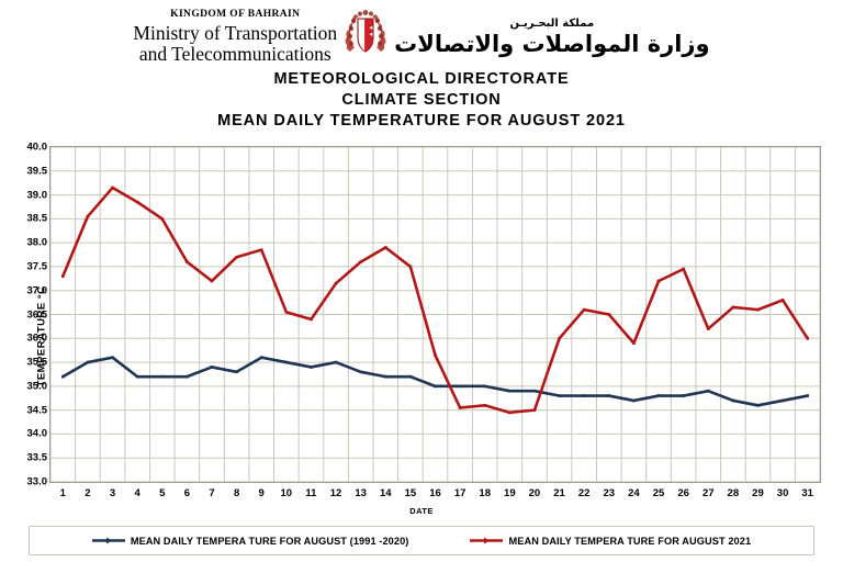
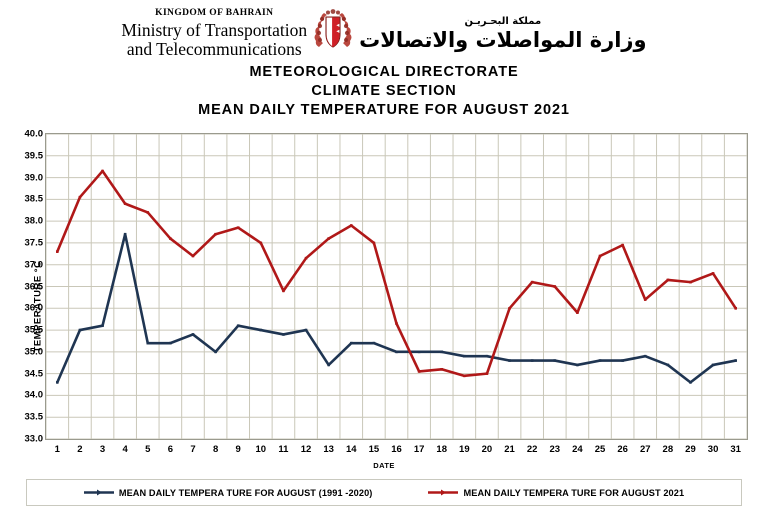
MEAN DAILY TEMPERA TURE FOR AUGUST (1991 -2020)/1: 35.2 -> 34.3
MEAN DAILY TEMPERA TURE FOR AUGUST (1991 -2020)/4: 35.2 -> 37.7
MEAN DAILY TEMPERA TURE FOR AUGUST 2021/4: 38.9 -> 38.4
MEAN DAILY TEMPERA TURE FOR AUGUST 2021/5: 38.5 -> 38.2
MEAN DAILY TEMPERA TURE FOR AUGUST (1991 -2020)/8: 35.3 -> 35.0
MEAN DAILY TEMPERA TURE FOR AUGUST 2021/10: 36.5 -> 37.5
MEAN DAILY TEMPERA TURE FOR AUGUST (1991 -2020)/13: 35.3 -> 34.7
MEAN DAILY TEMPERA TURE FOR AUGUST (1991 -2020)/29: 34.6 -> 34.3
